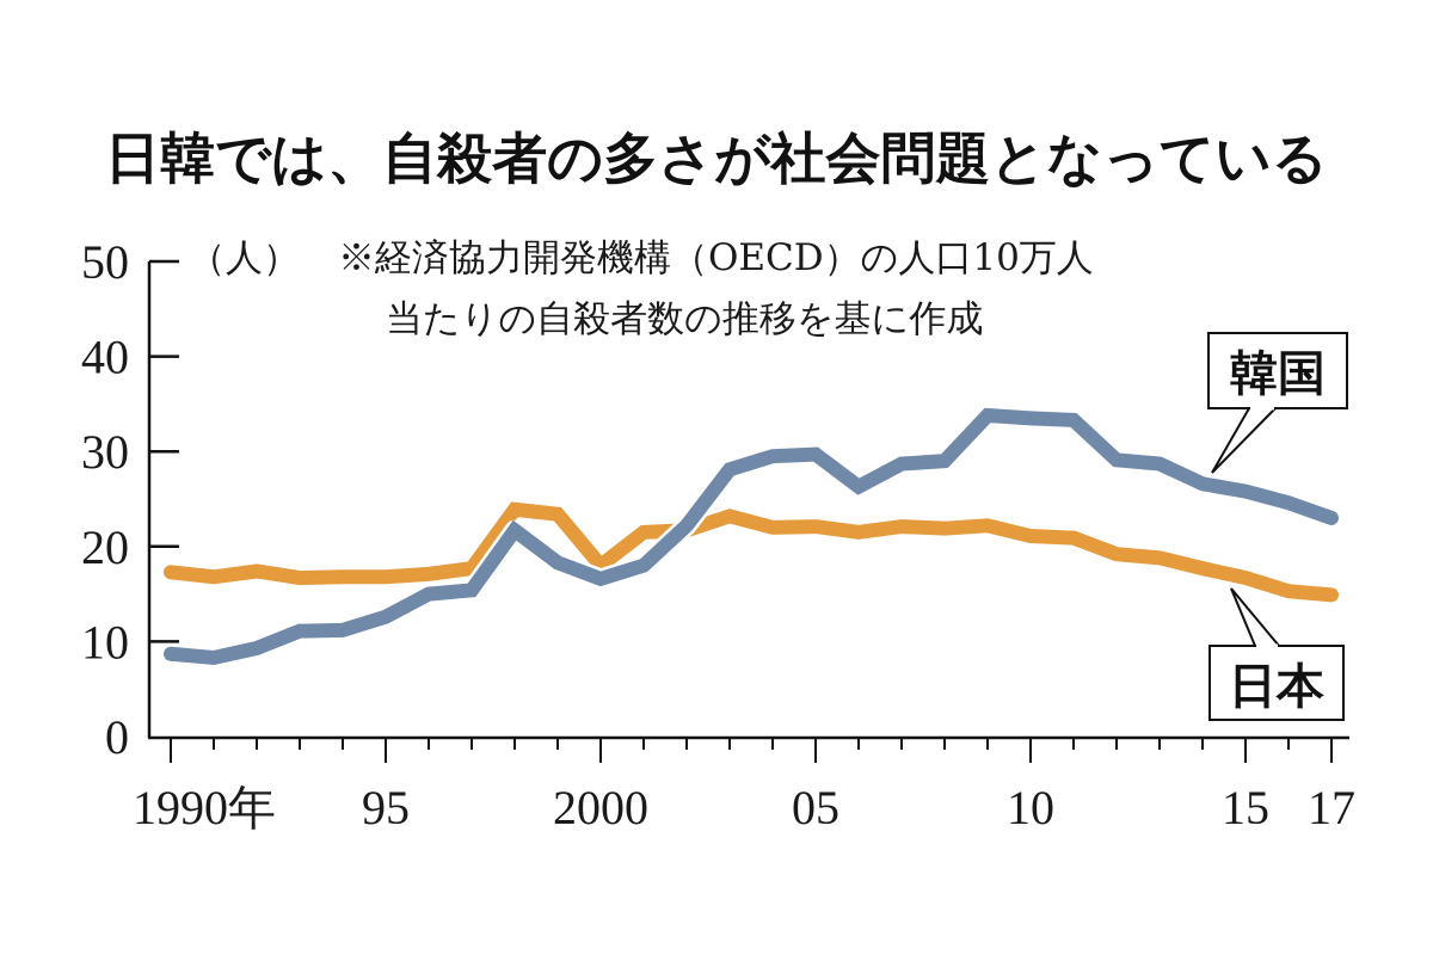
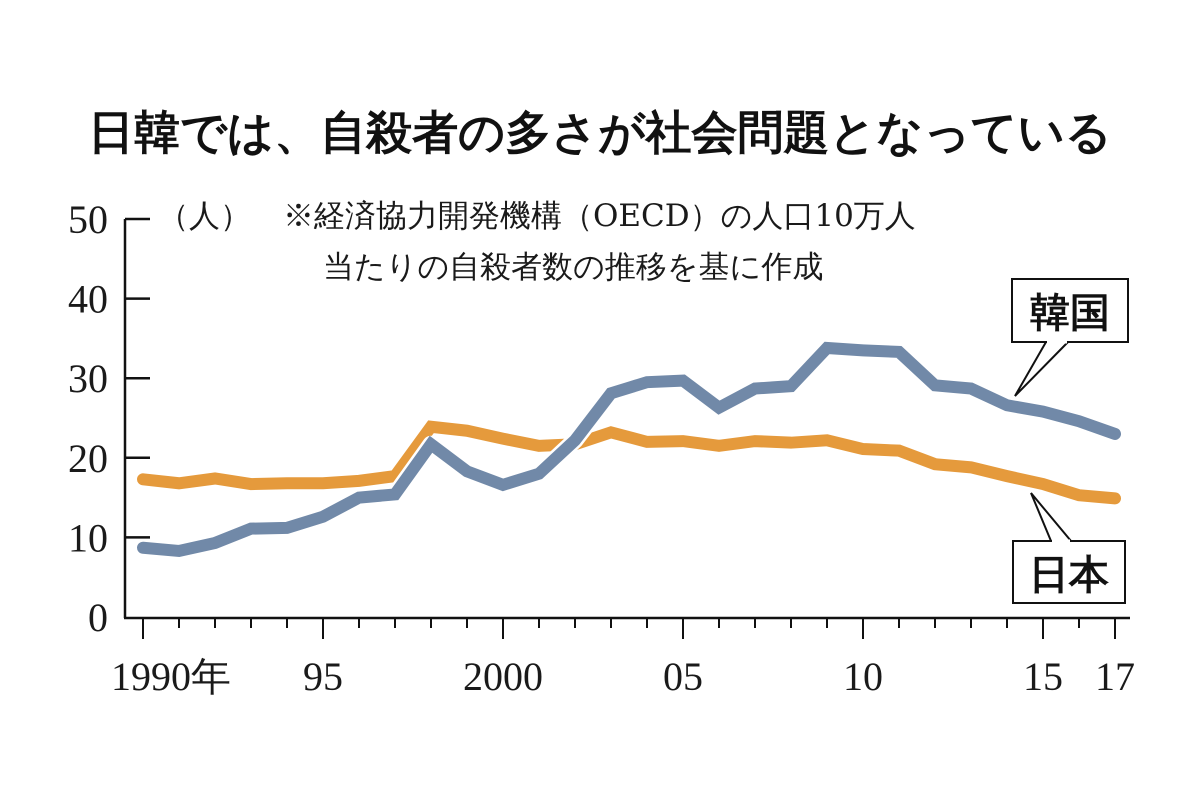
日本/2000: 18 -> 22
